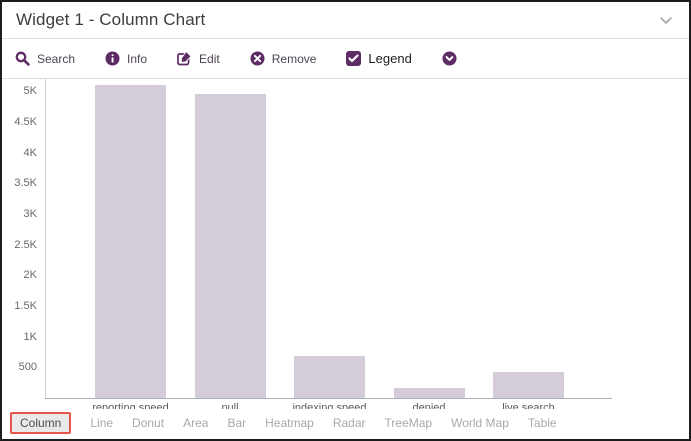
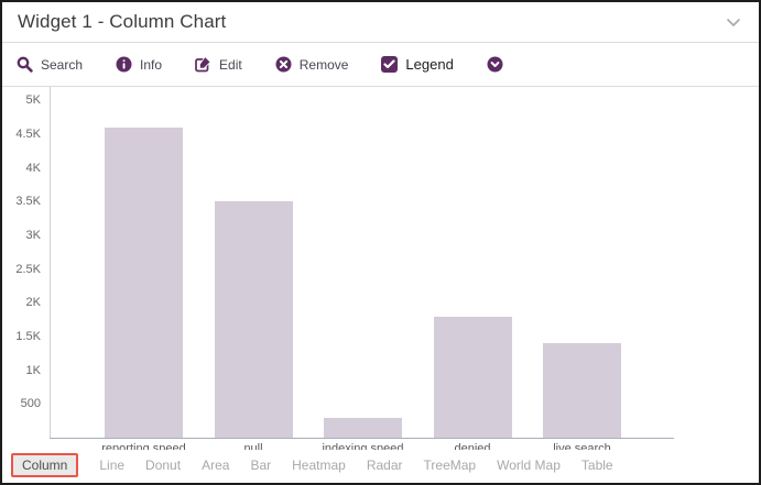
reporting speed: 5.1K -> 4.6K
null: 5.0K -> 3.5K
indexing speed: 0.7K -> 0.3K
denied: 0.2K -> 1.8K
live search: 0.4K -> 1.4K
